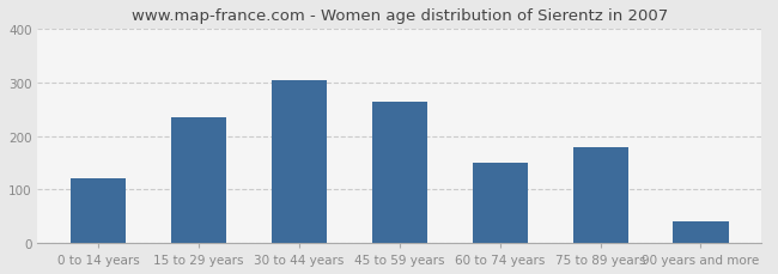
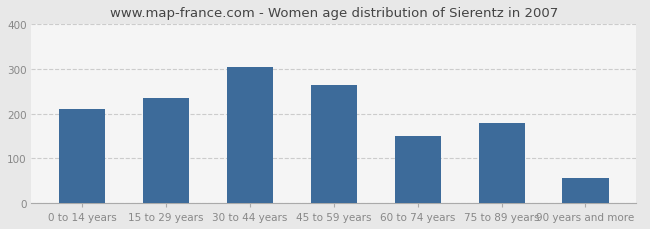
0 to 14 years: 120 -> 211
90 years and more: 40 -> 55
